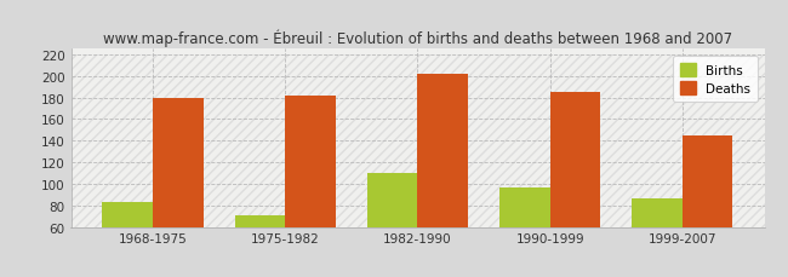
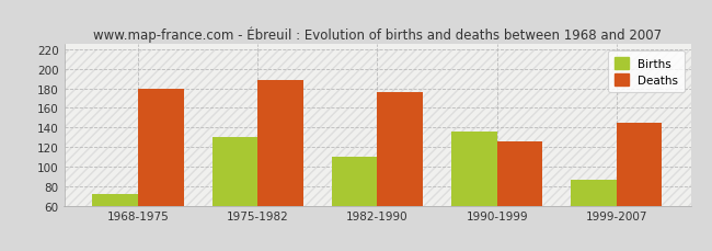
Births/1968-1975: 83 -> 72
Births/1975-1982: 71 -> 130
Deaths/1975-1982: 182 -> 188
Deaths/1982-1990: 202 -> 176
Births/1990-1999: 97 -> 136
Deaths/1990-1999: 185 -> 126
